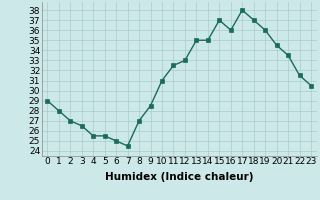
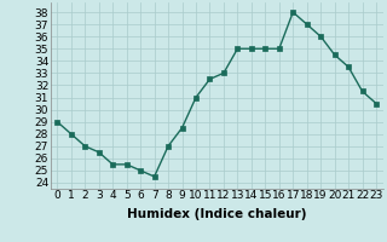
15: 37.0 -> 35.0
16: 36.0 -> 35.0
